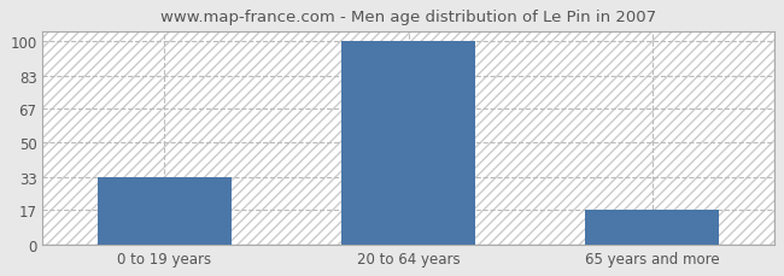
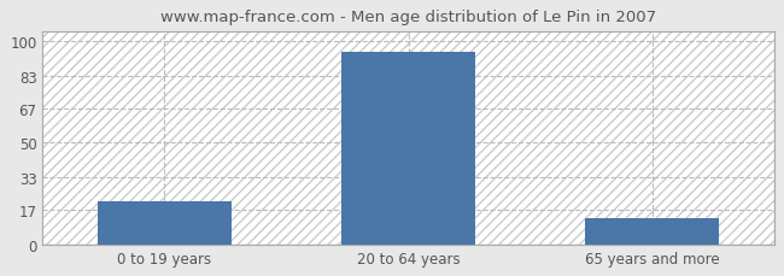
0 to 19 years: 33 -> 21
20 to 64 years: 100 -> 95
65 years and more: 17 -> 13
